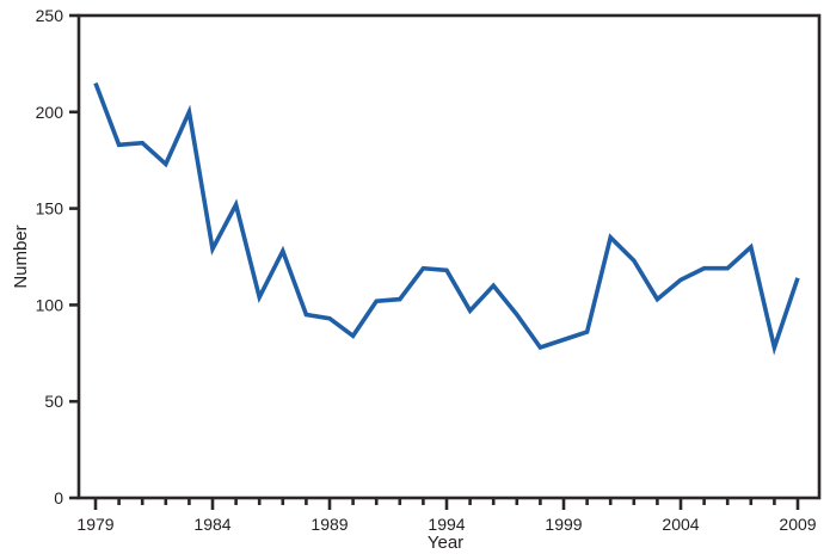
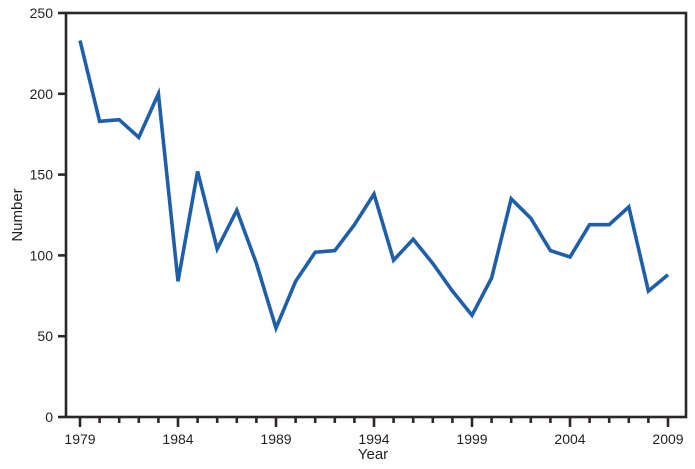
1979: 215 -> 233
1984: 129 -> 84
1989: 93 -> 55
1994: 118 -> 138
1999: 82 -> 63
2004: 113 -> 99
2009: 114 -> 88
